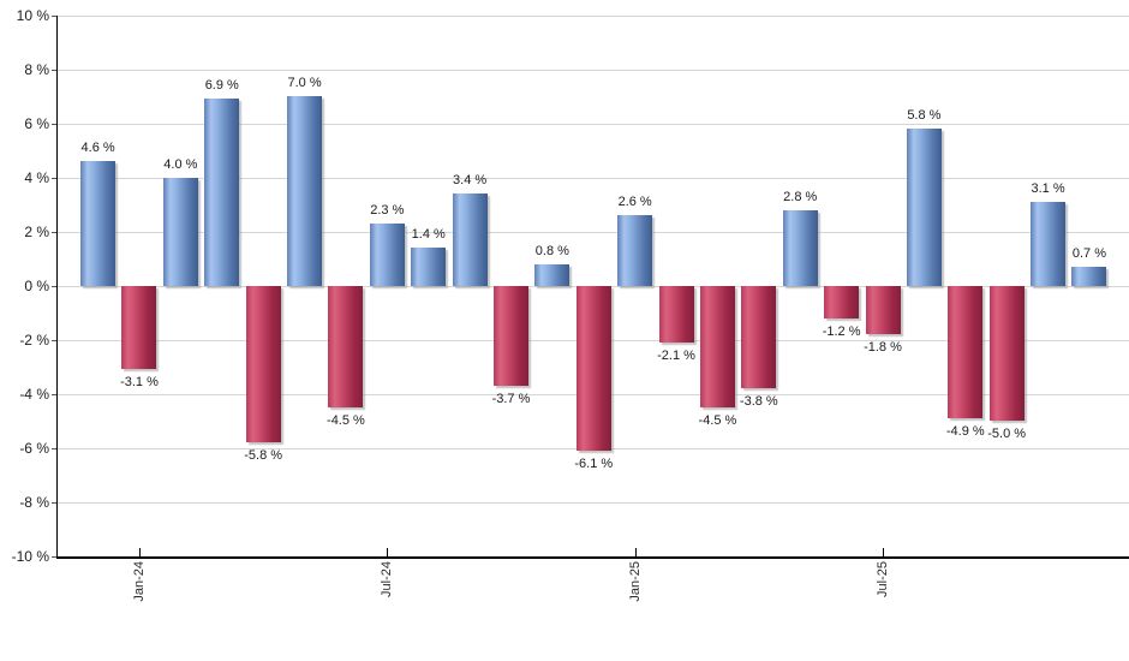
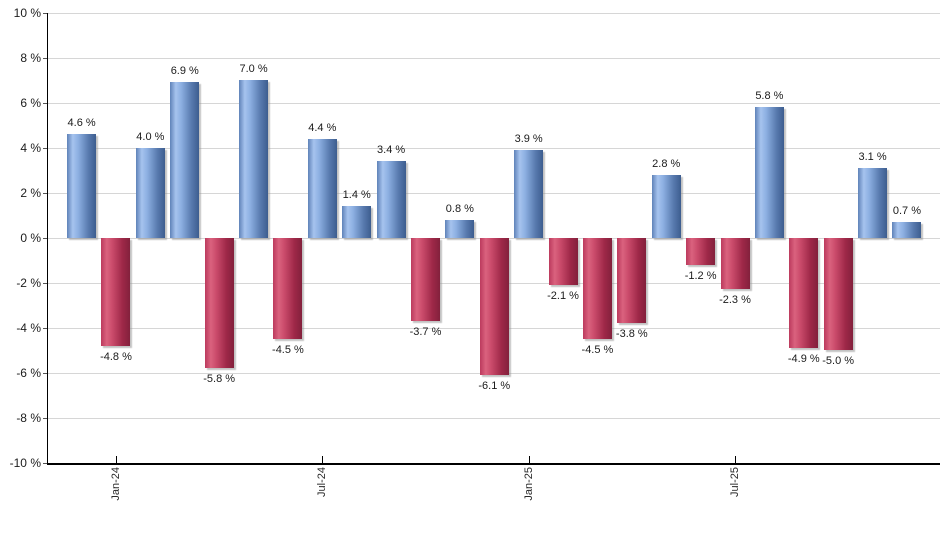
Jan-24: -3.1 -> -4.8
Jul-24: 2.3 -> 4.4
Jan-25: 2.6 -> 3.9
Jul-25: -1.8 -> -2.3
